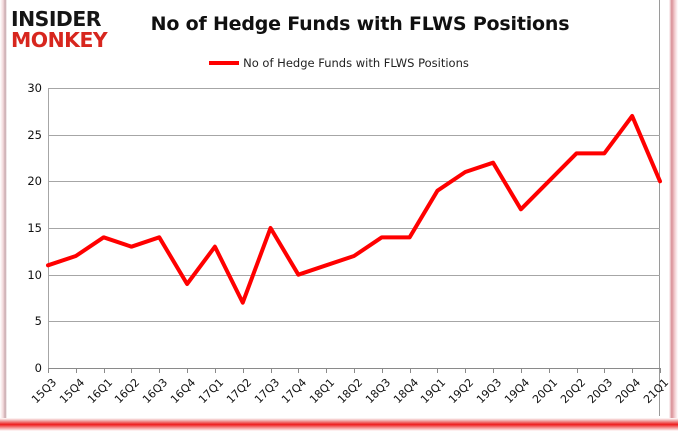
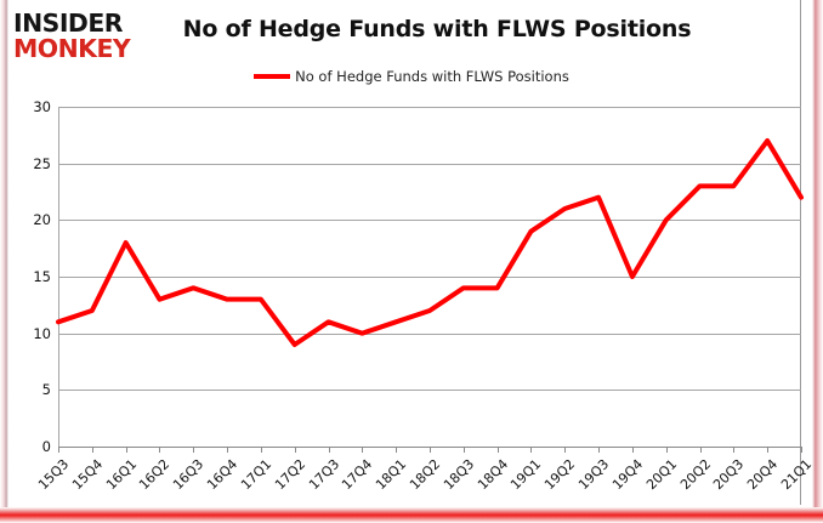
16Q1: 14 -> 18
16Q4: 9 -> 13
17Q2: 7 -> 9
17Q3: 15 -> 11
19Q4: 17 -> 15
21Q1: 20 -> 22
